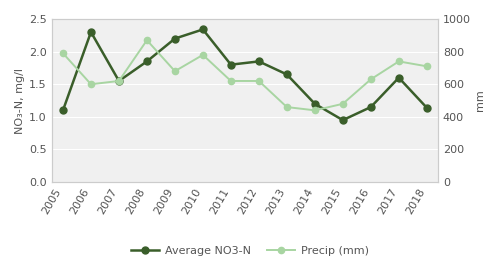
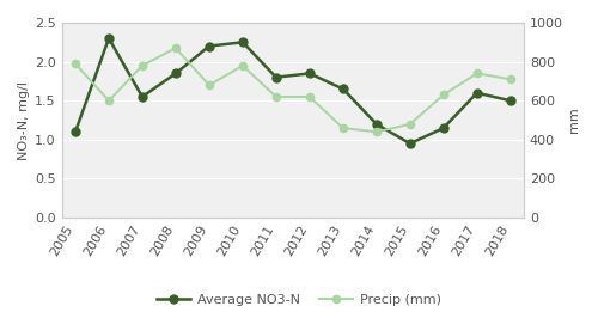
Precip (mm)/2007: 620 -> 780
Average NO3-N/2010: 2.34 -> 2.25
Average NO3-N/2018: 1.14 -> 1.50
